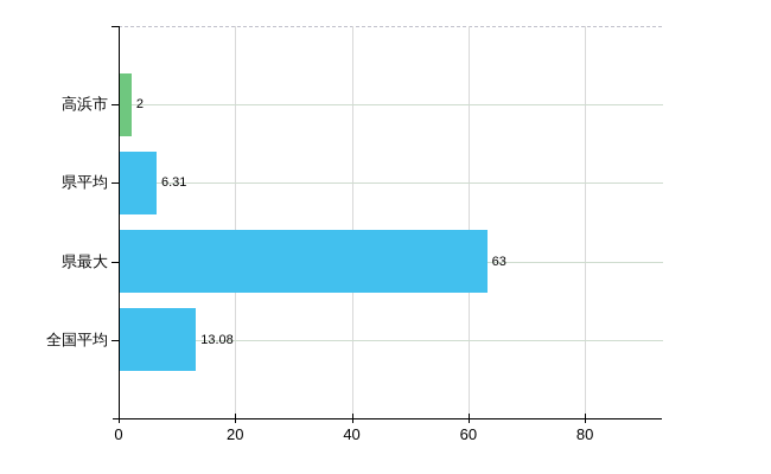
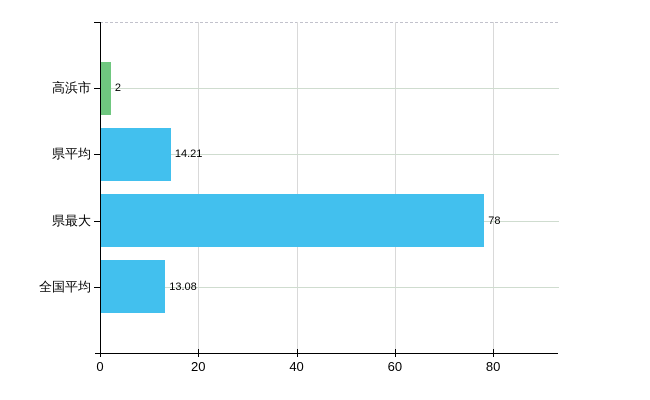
県平均: 6.31 -> 14.21
県最大: 63 -> 78
